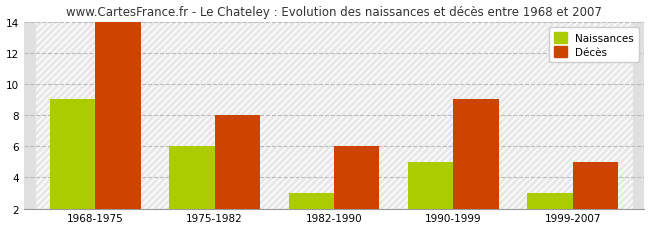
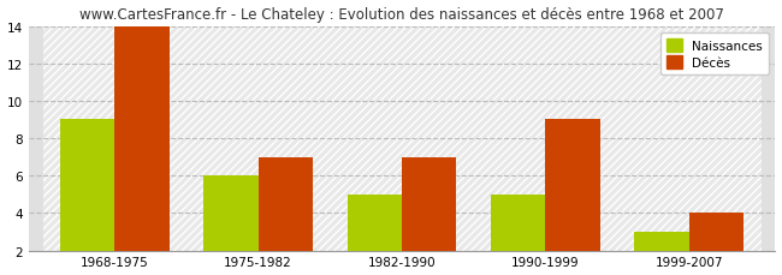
Décès/1975-1982: 8 -> 7
Naissances/1982-1990: 3 -> 5
Décès/1982-1990: 6 -> 7
Décès/1999-2007: 5 -> 4
